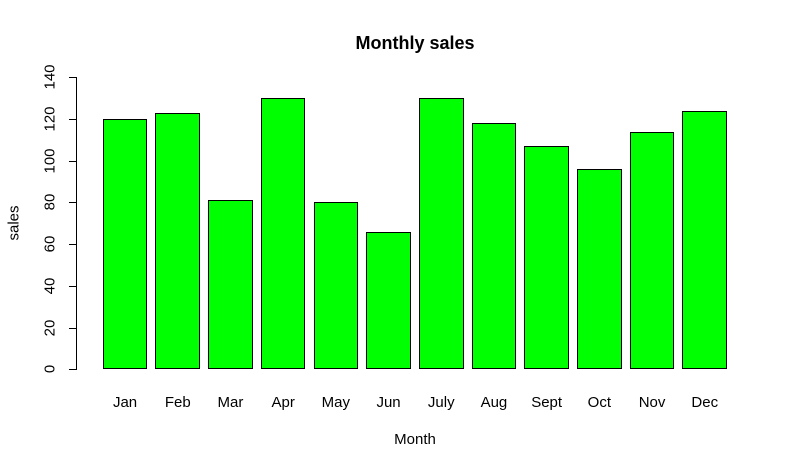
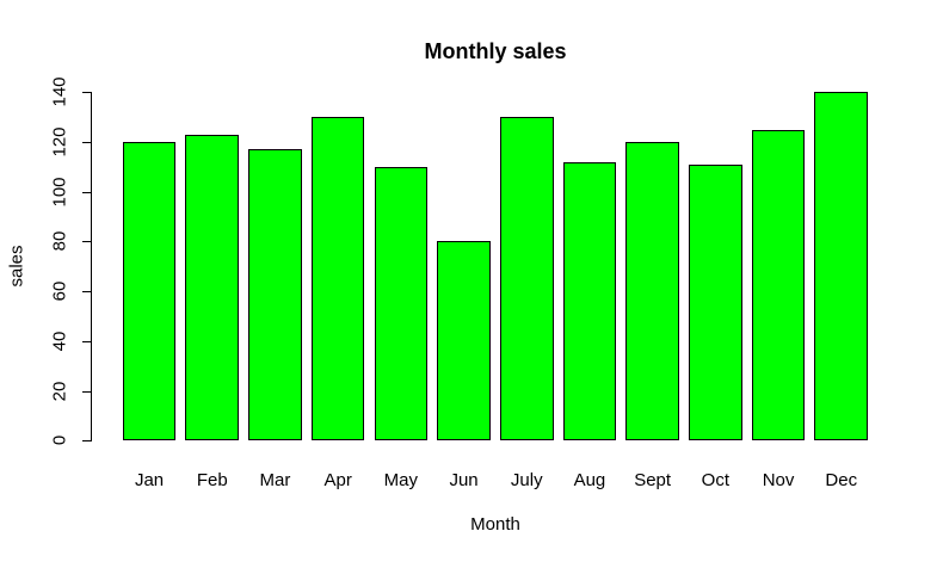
Mar: 81 -> 117
May: 80 -> 110
Jun: 66 -> 80
Aug: 118 -> 112
Sept: 107 -> 120
Oct: 96 -> 111
Nov: 114 -> 125
Dec: 124 -> 140
